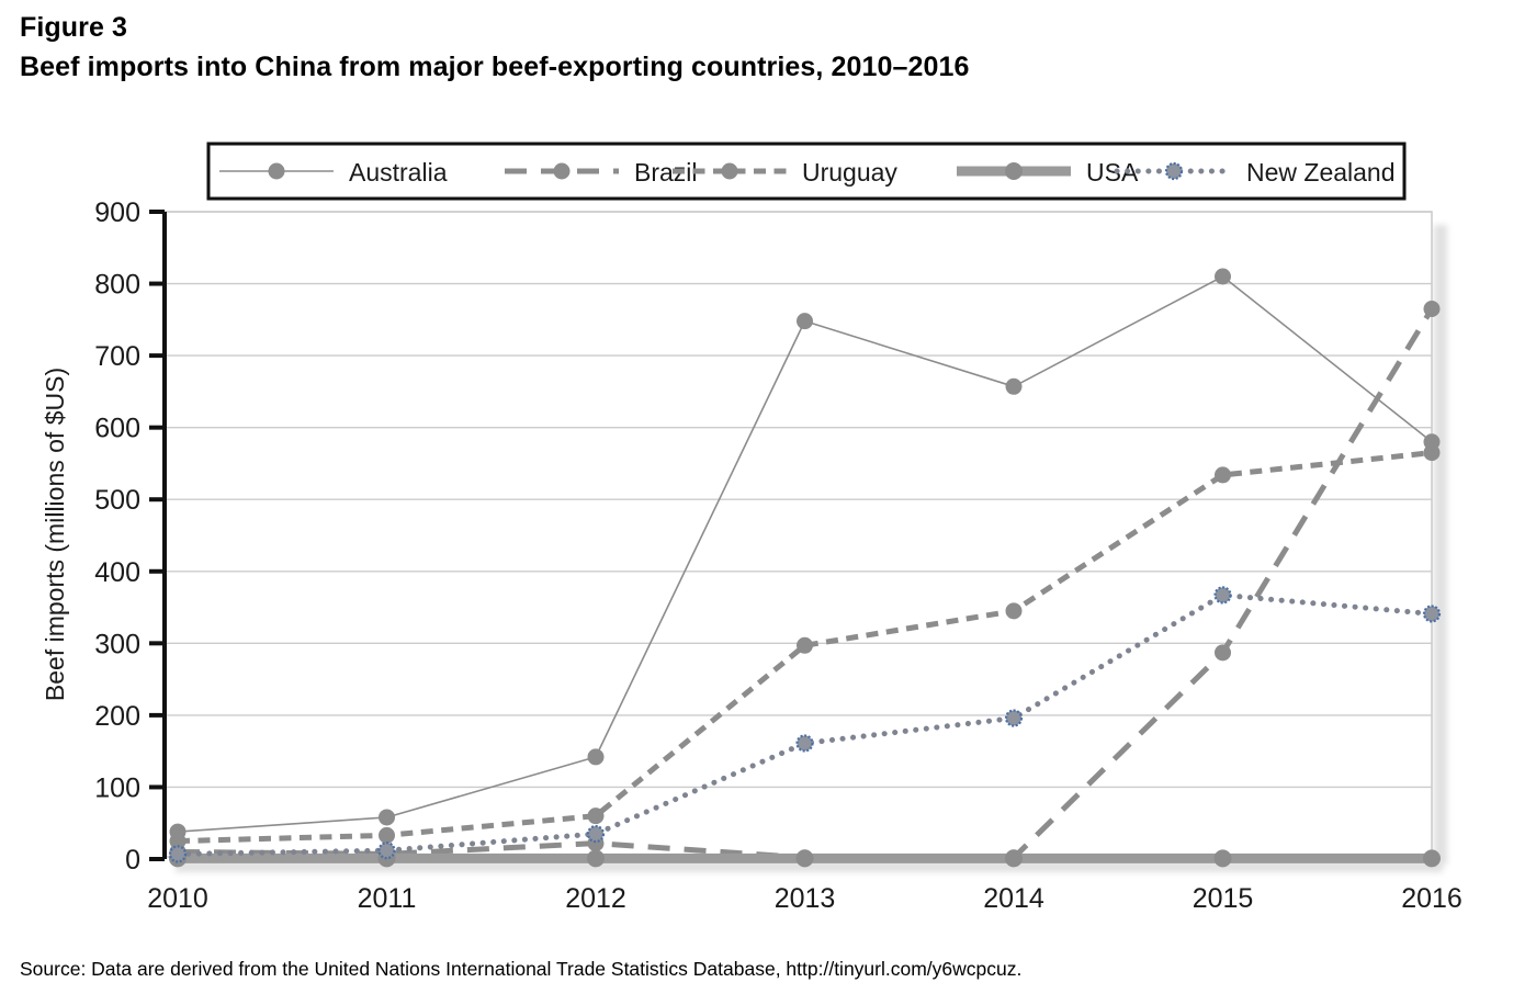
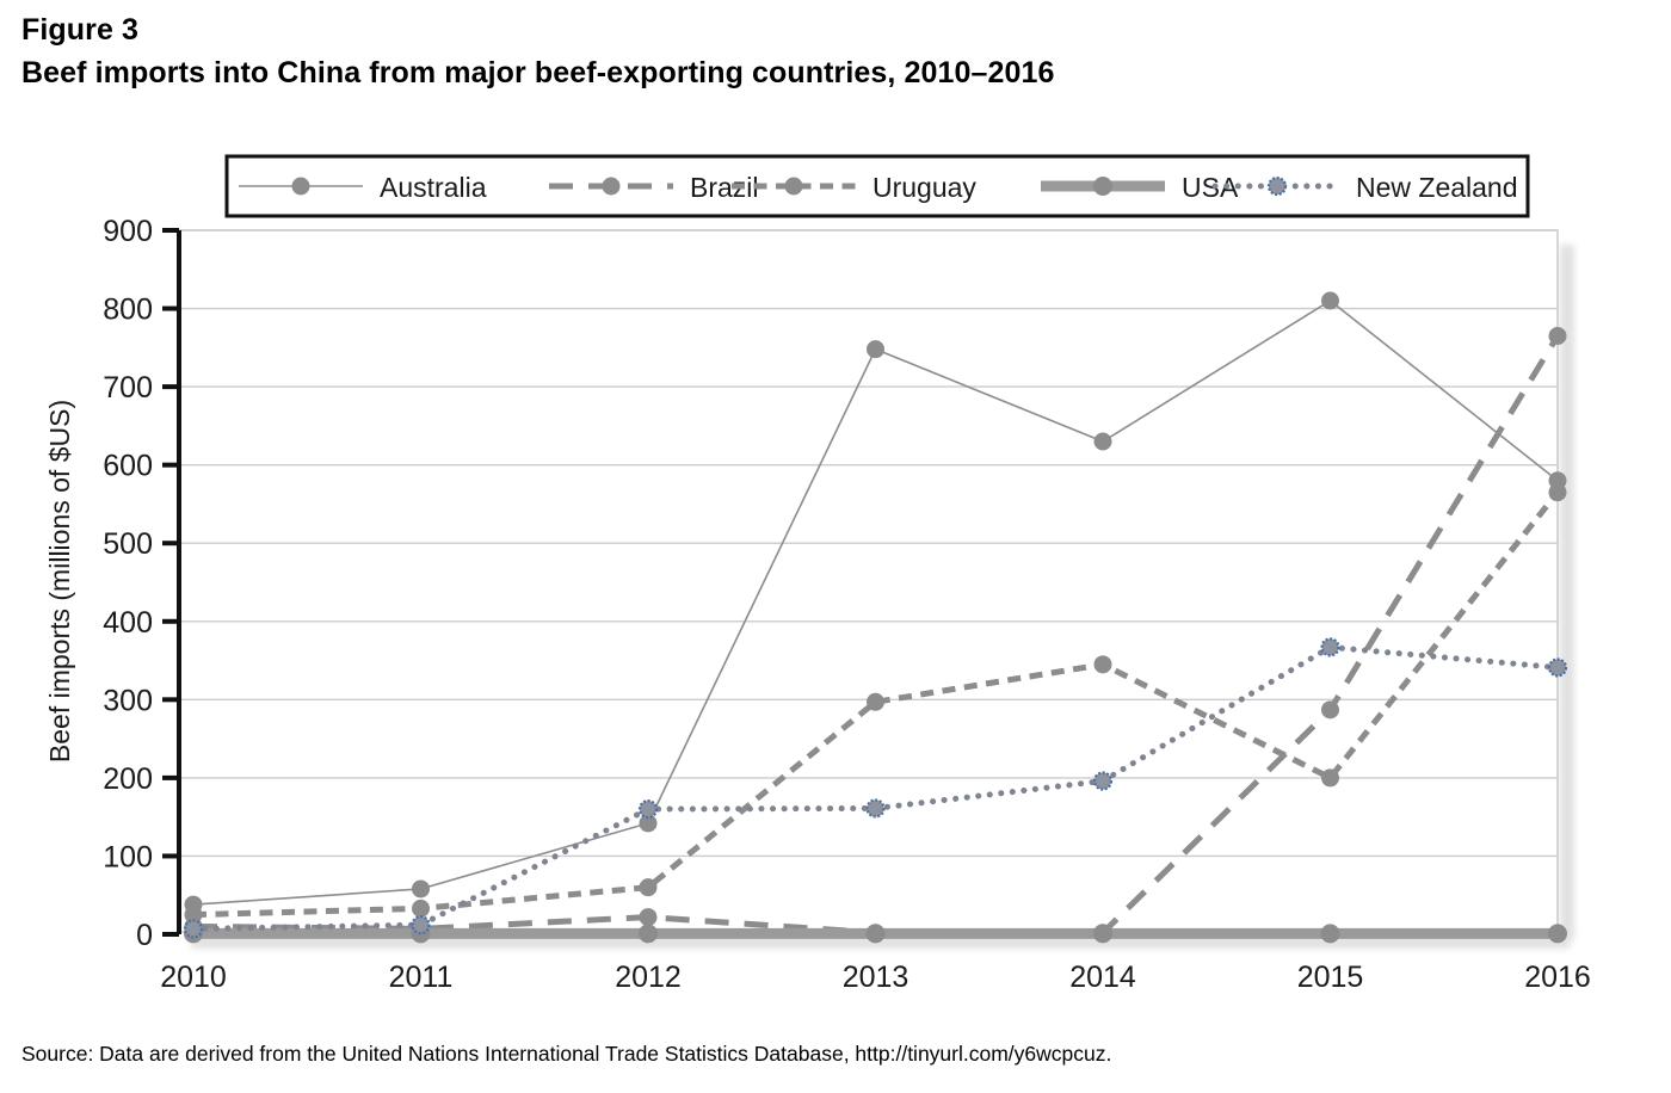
New Zealand/2012: 40 -> 160
Australia/2014: 660 -> 630
Uruguay/2015: 530 -> 200
